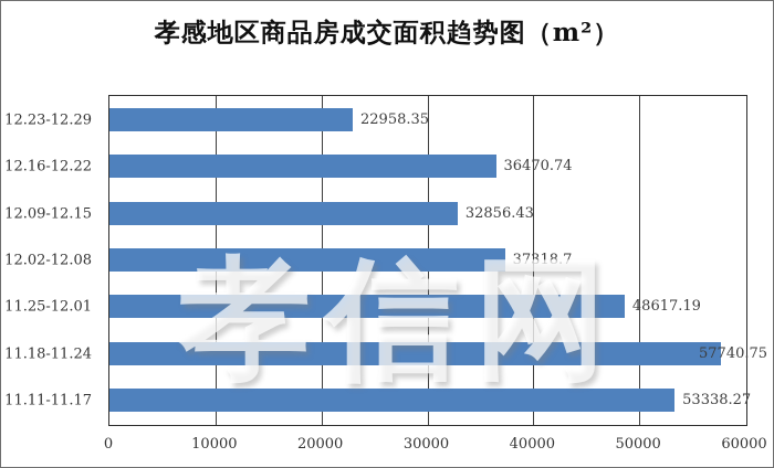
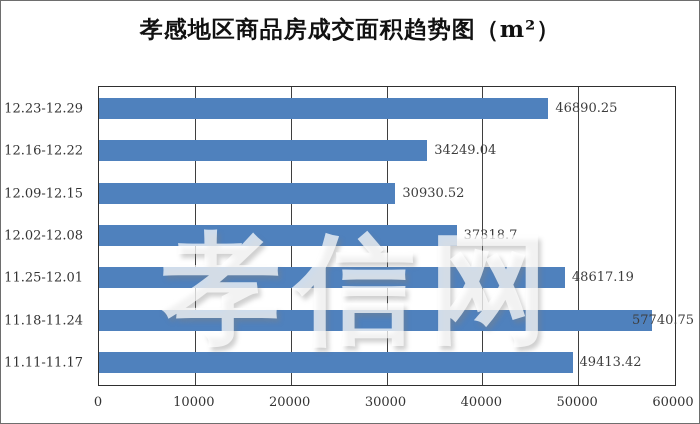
12.23-12.29: 22958.35 -> 46890.25
12.16-12.22: 36470.74 -> 34249.04
12.09-12.15: 32856.43 -> 30930.52
11.11-11.17: 53338.27 -> 49413.42
